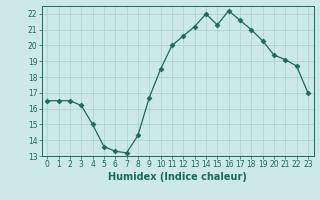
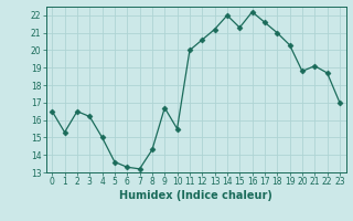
1: 16.5 -> 15.3
10: 18.5 -> 15.5
20: 19.4 -> 18.8
